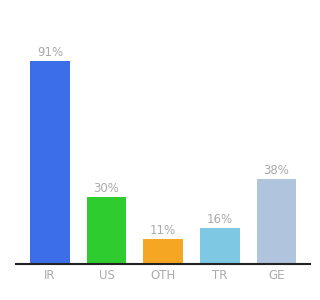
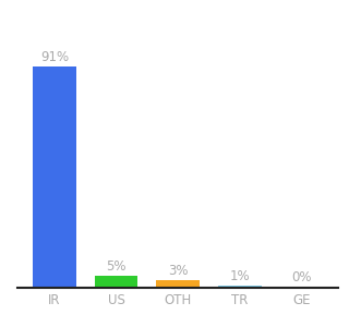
US: 30% -> 5%
OTH: 11% -> 3%
TR: 16% -> 1%
GE: 38% -> 0%
